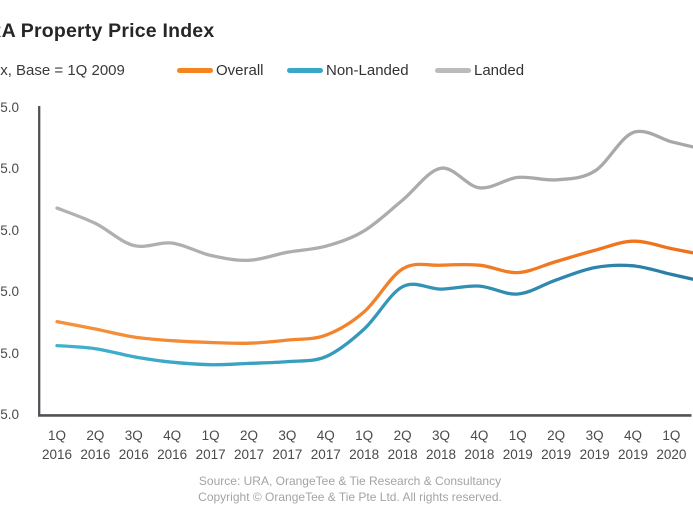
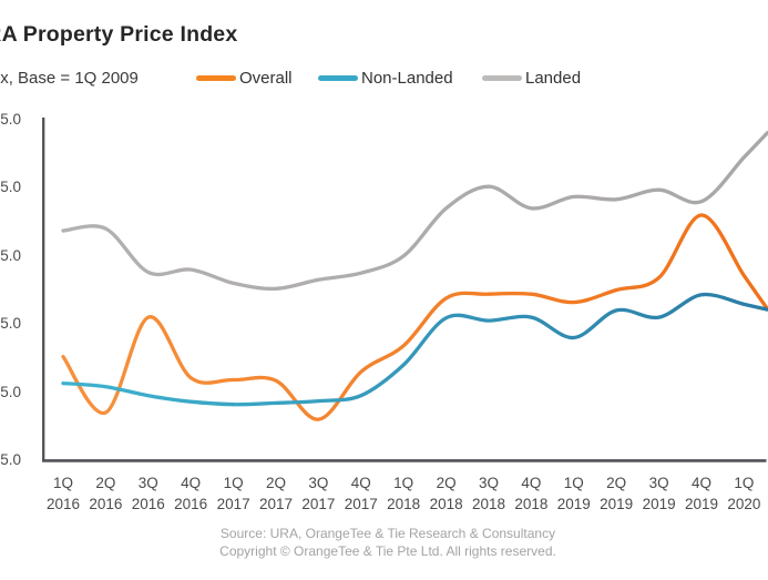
Overall/2Q 2016: 139 -> 132
Landed/2Q 2016: 156 -> 159
Overall/3Q 2016: 138 -> 146
Overall/3Q 2017: 137 -> 131
Landed/2Q 2018: 160 -> 162
Non-Landed/1Q 2019: 145 -> 143
Non-Landed/3Q 2019: 149 -> 146
Overall/4Q 2019: 153 -> 161
Landed/4Q 2019: 171 -> 163
